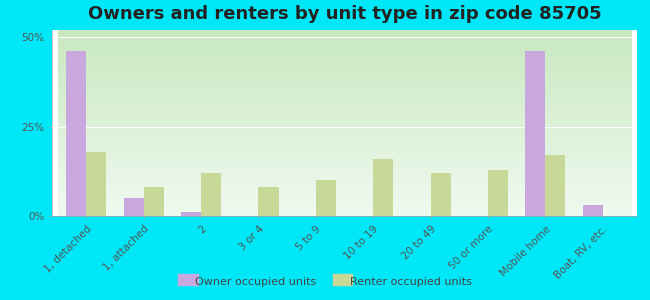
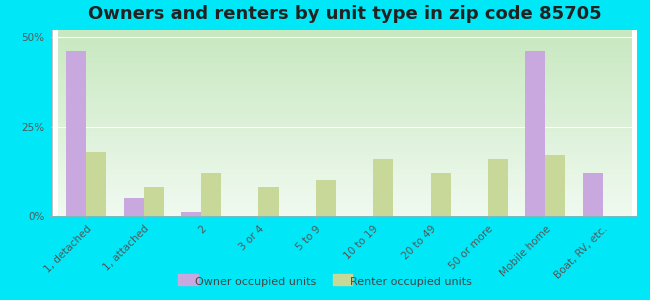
Renter occupied units/50 or more: 13% -> 16%
Owner occupied units/Boat, RV, etc.: 3% -> 12%
